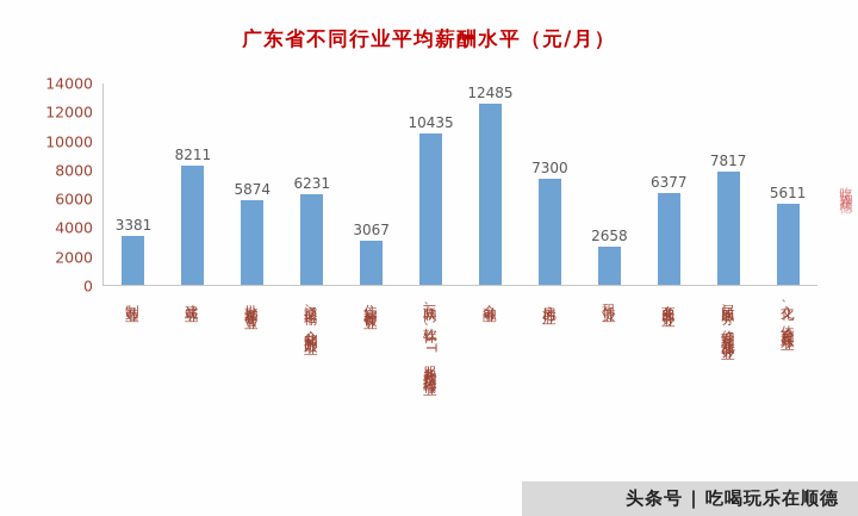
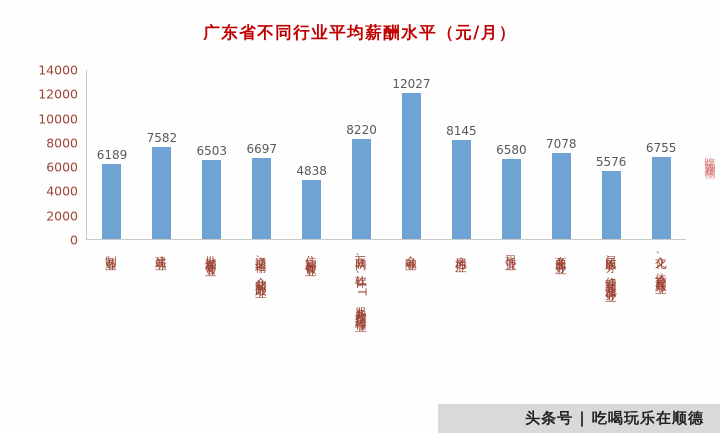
制造业: 3381 -> 6189
建筑业: 8211 -> 7582
批发和零售业: 5874 -> 6503
交通运输、仓储和邮政业: 6231 -> 6697
住宿和餐饮业: 3067 -> 4838
互联网、软件、IT服务和信息传输业: 10435 -> 8220
金融业: 12485 -> 12027
房地产业: 7300 -> 8145
租赁业: 2658 -> 6580
商务服务业: 6377 -> 7078
居民服务、修理和其他服务业: 7817 -> 5576
文化、体育和娱乐业: 5611 -> 6755
